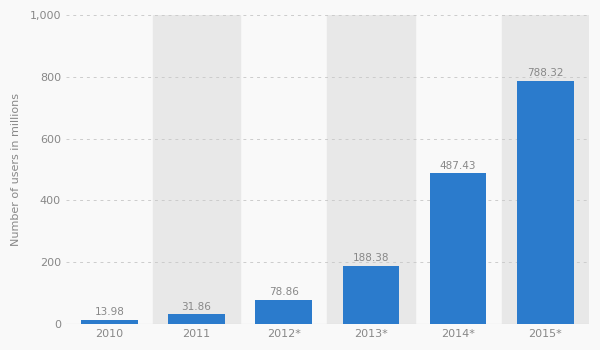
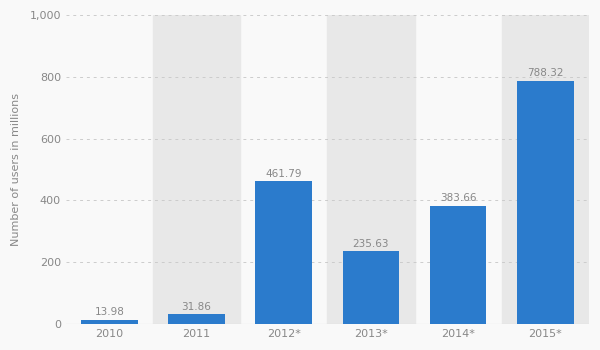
2012*: 78.86 -> 461.79
2013*: 188.38 -> 235.63
2014*: 487.43 -> 383.66
